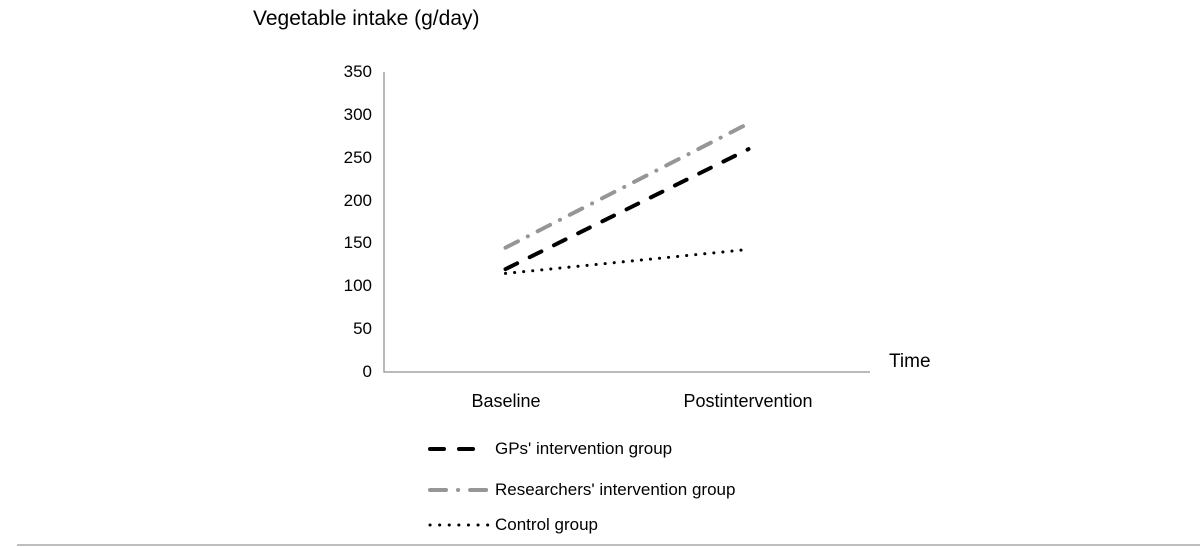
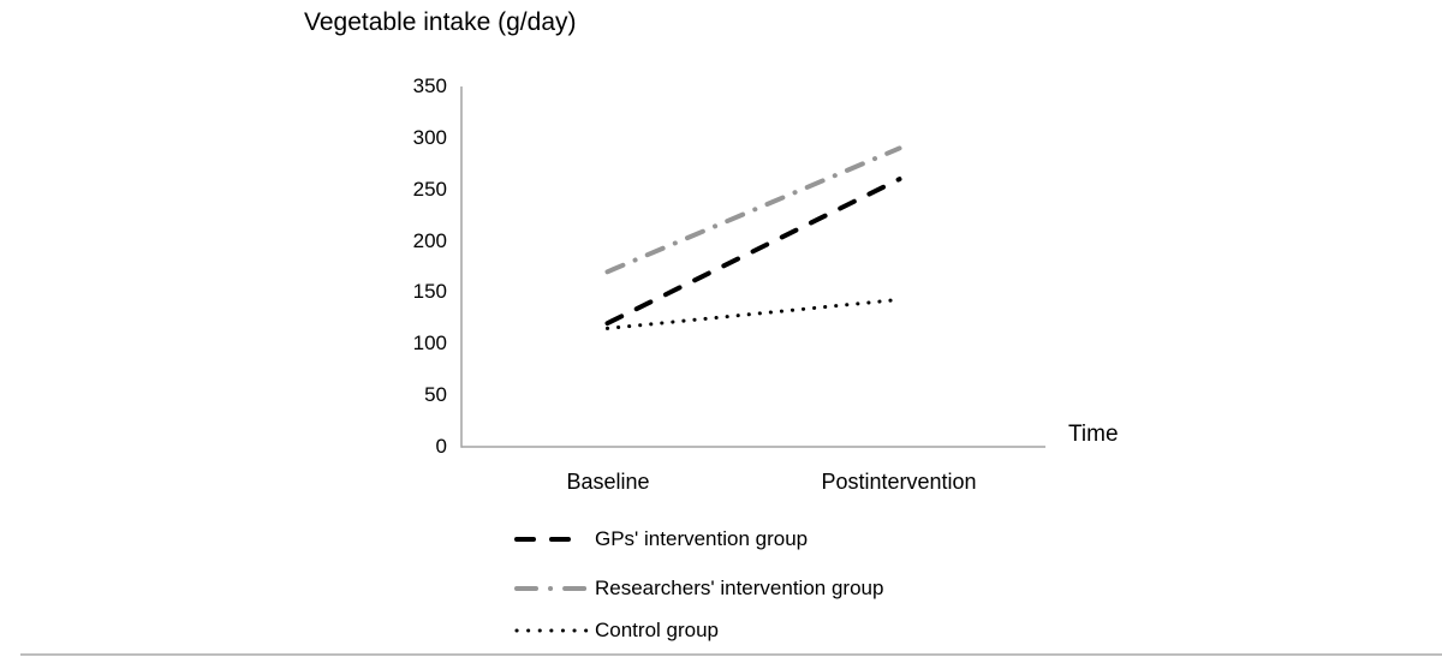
Researchers' intervention group/Baseline: 140 -> 170
